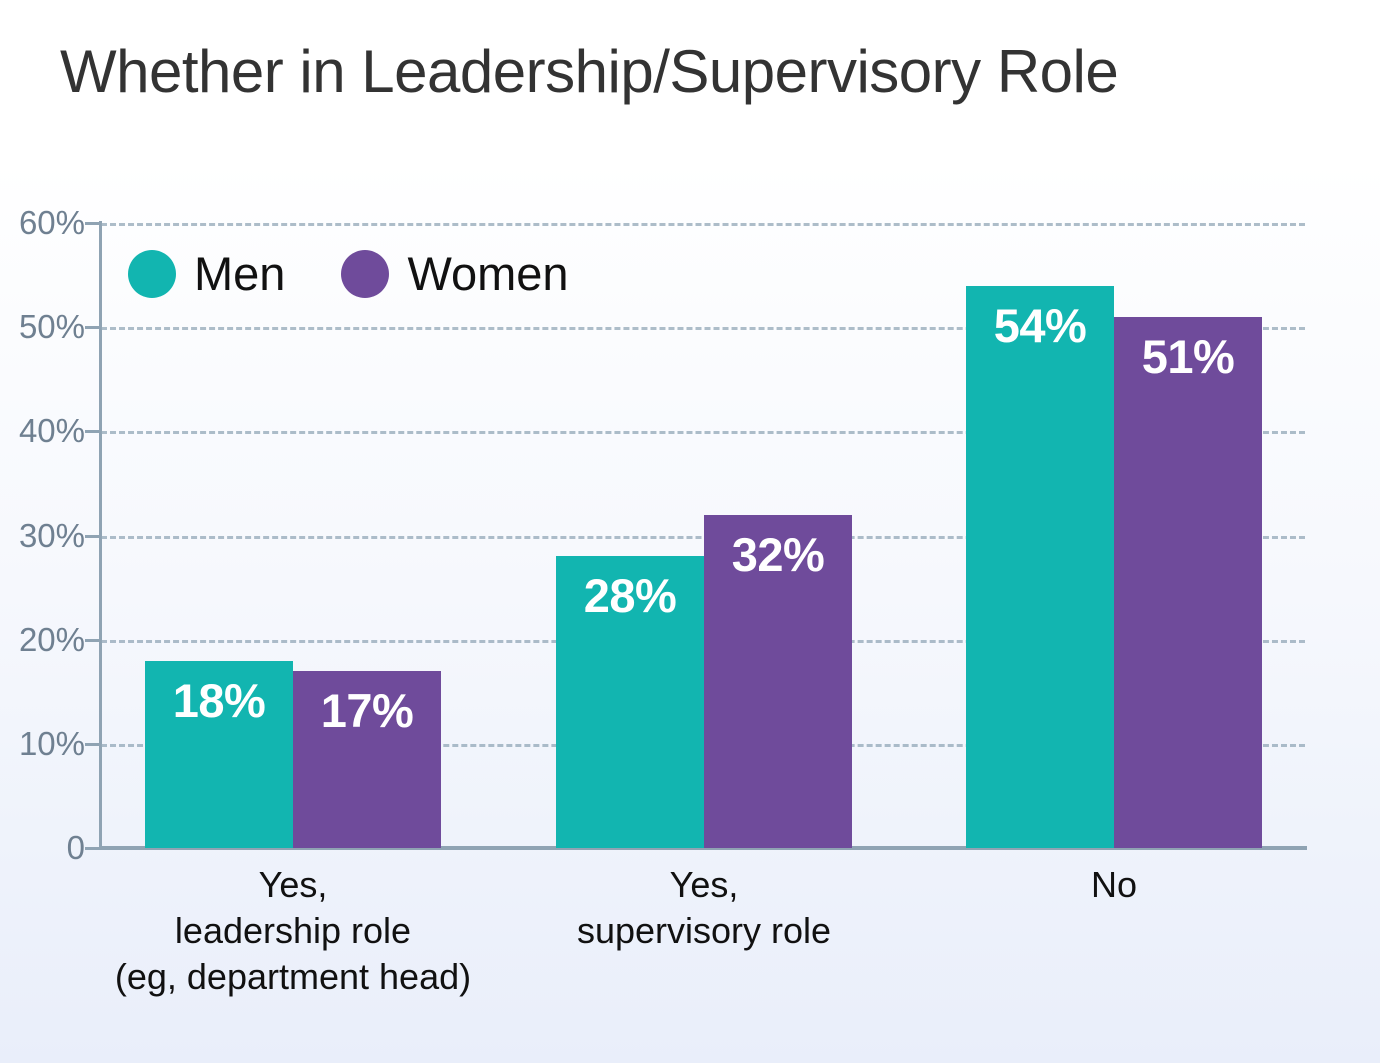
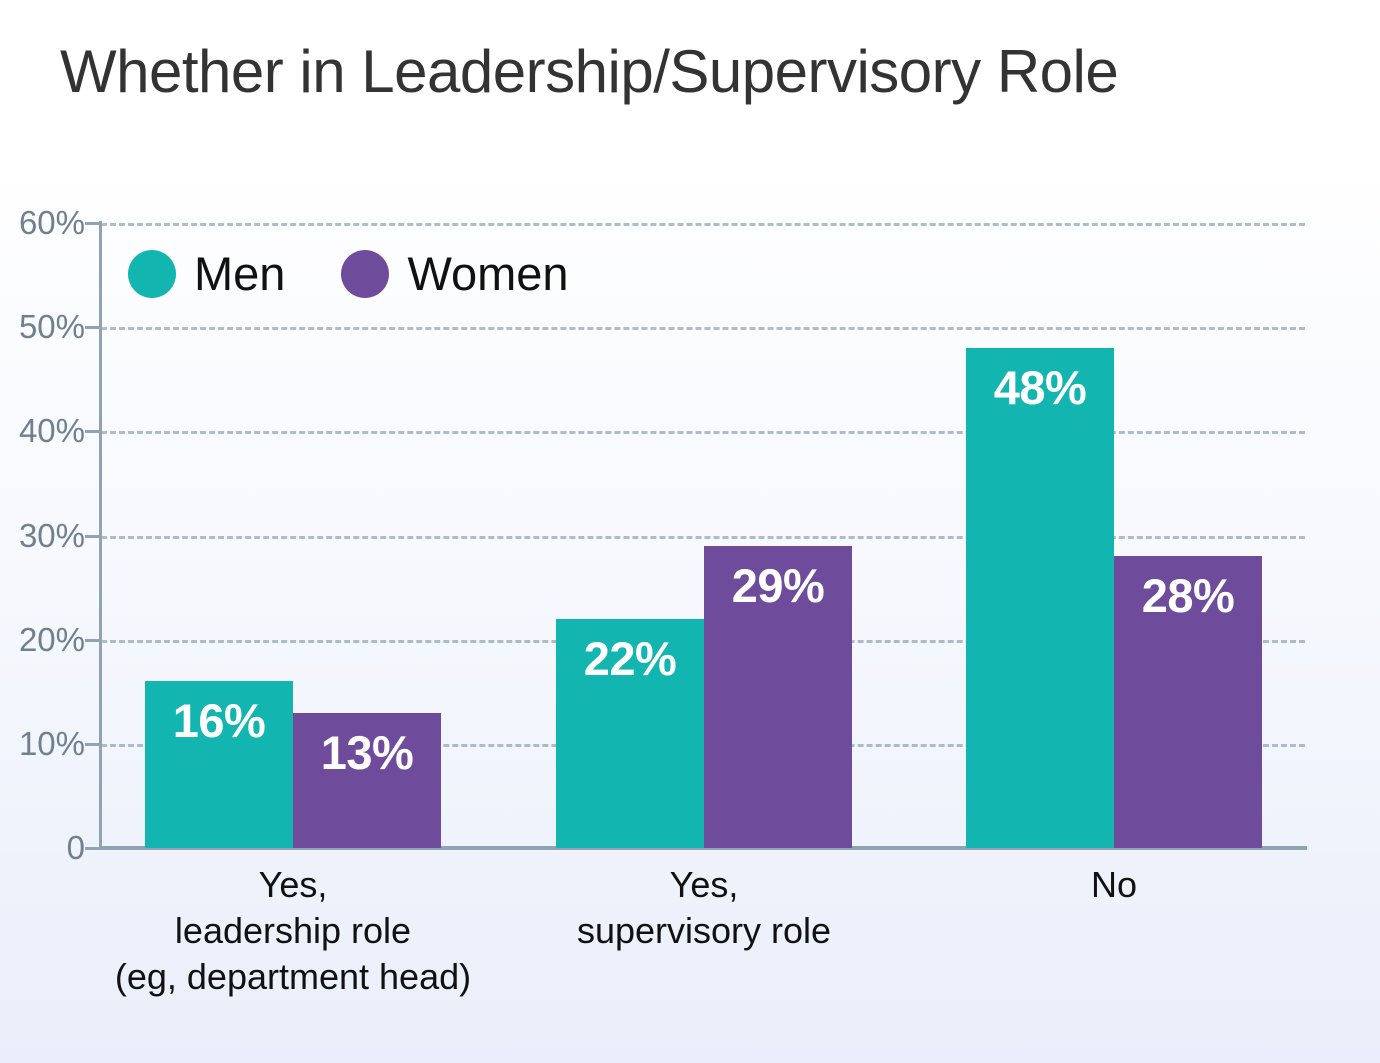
Men/Yes, leadership role (eg, department head): 18% -> 16%
Women/Yes, leadership role (eg, department head): 17% -> 13%
Men/Yes, supervisory role: 28% -> 22%
Women/Yes, supervisory role: 32% -> 29%
Men/No: 54% -> 48%
Women/No: 51% -> 28%
